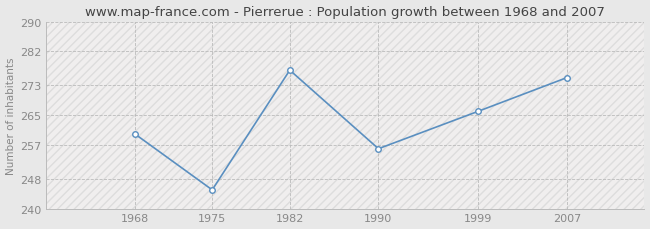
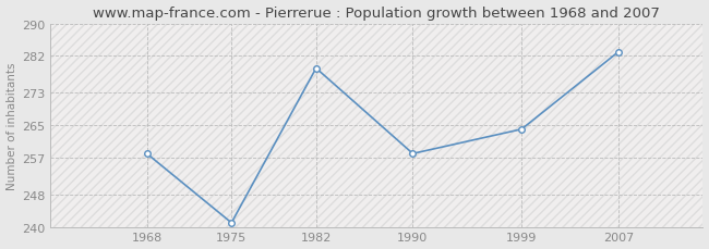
1968: 260 -> 258
1975: 245 -> 241
1982: 277 -> 279
1990: 256 -> 258
1999: 266 -> 264
2007: 275 -> 283
